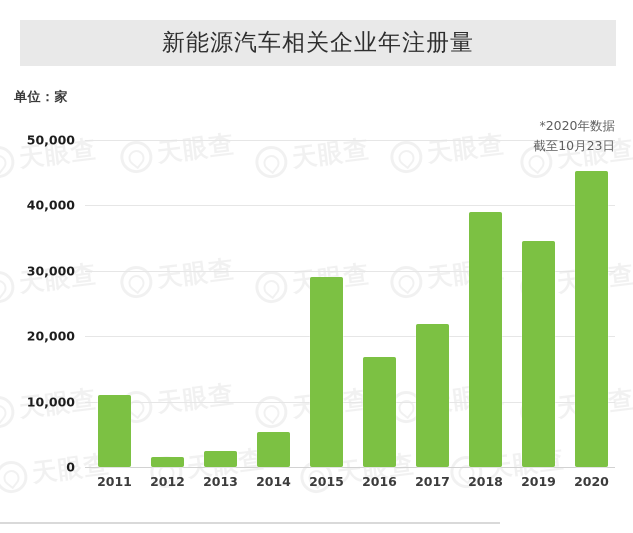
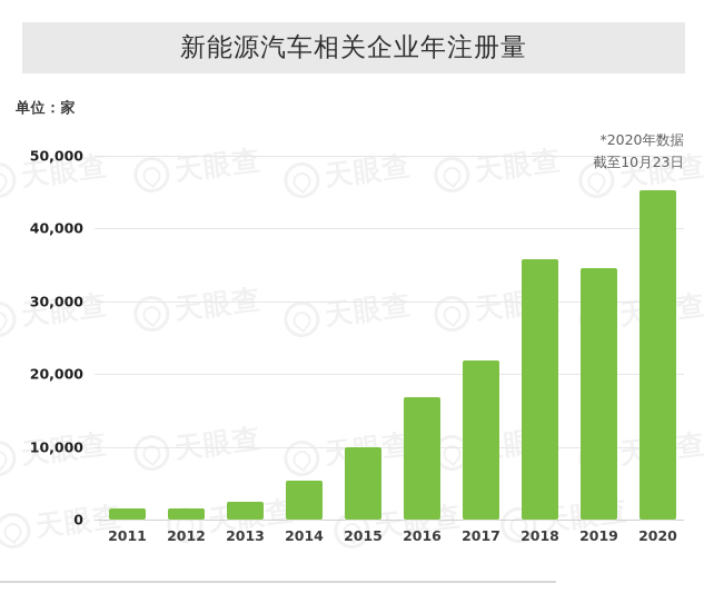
2011: 11000 -> 2000
2015: 29000 -> 10000
2018: 39000 -> 36000
